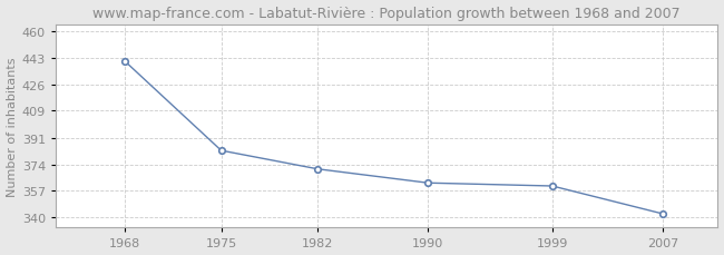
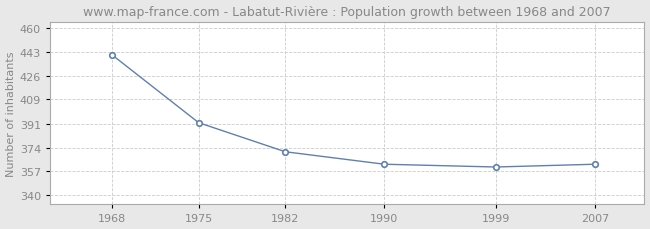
1975: 383 -> 392
2007: 342 -> 362
